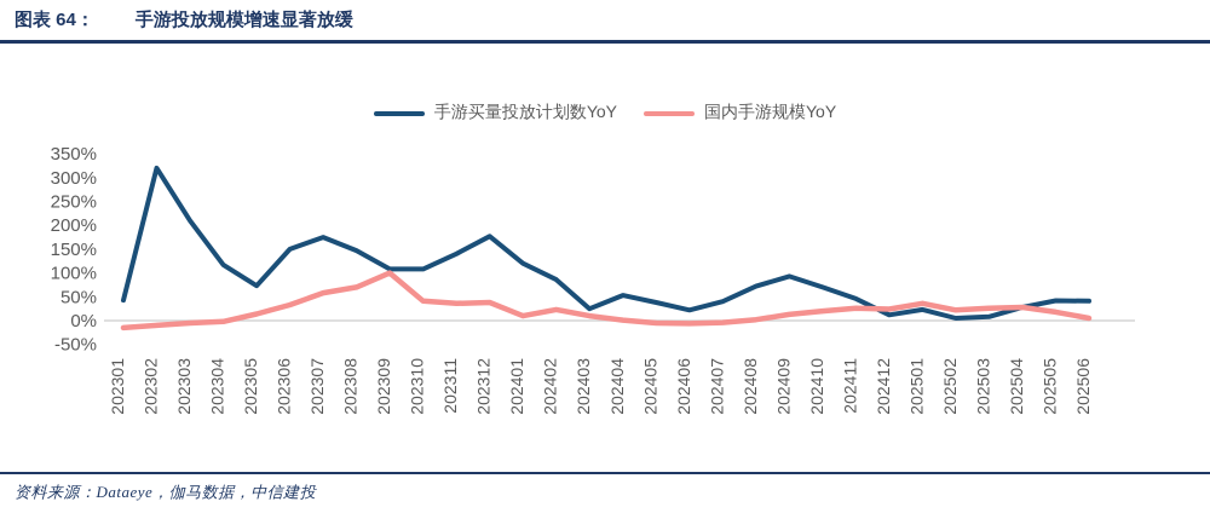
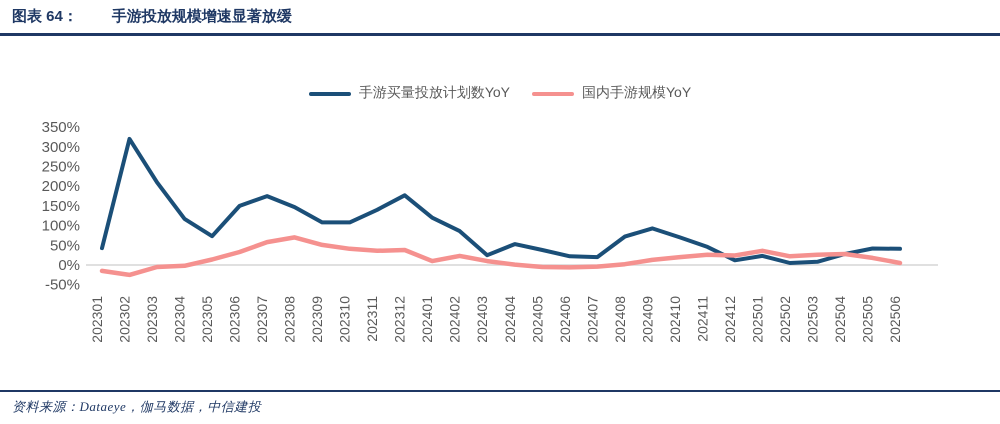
国内手游规模YoY/202302: -10% -> -20%
国内手游规模YoY/202309: 100% -> 50%
手游买量投放计划数YoY/202407: 40% -> 20%
